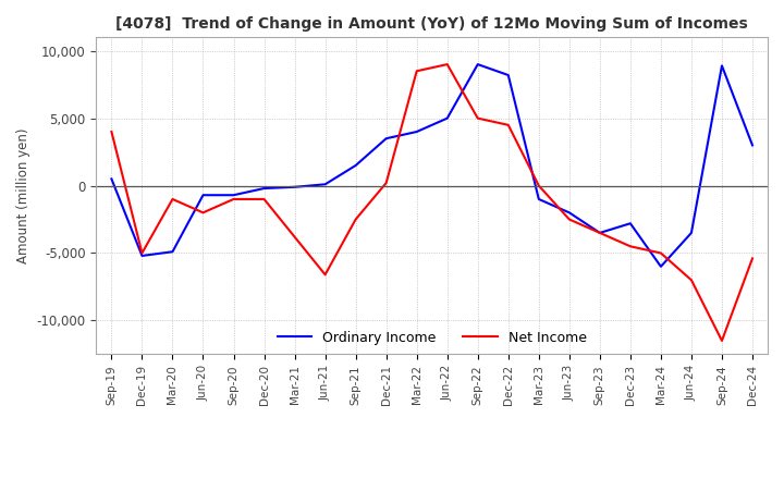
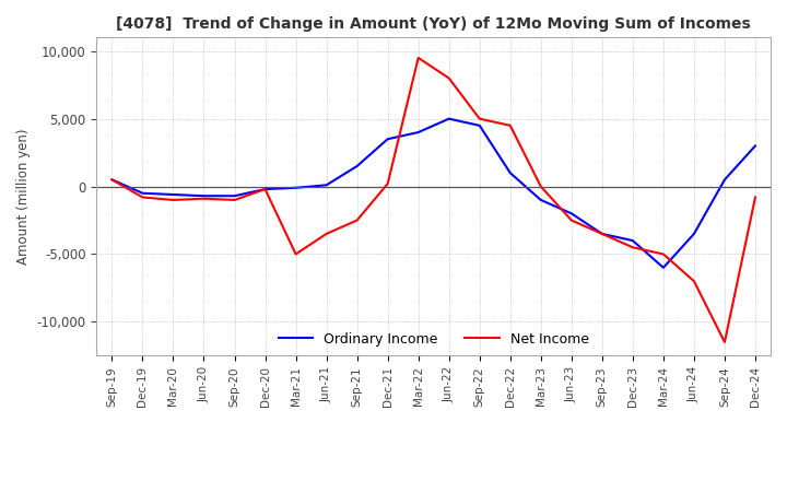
Net Income/Sep-19: 4,000 -> 500
Ordinary Income/Dec-19: -5,200 -> -500
Net Income/Dec-19: -5,000 -> -800
Ordinary Income/Mar-20: -4,900 -> -600
Net Income/Jun-20: -2,000 -> -900
Net Income/Dec-20: -1,000 -> -200
Net Income/Mar-21: -3,800 -> -5,000
Net Income/Jun-21: -6,600 -> -3,500
Net Income/Mar-22: 8,500 -> 9,500
Net Income/Jun-22: 9,000 -> 8,000
Ordinary Income/Sep-22: 9,000 -> 4,500
Ordinary Income/Dec-22: 8,200 -> 1,000
Ordinary Income/Dec-23: -2,800 -> -4,000
Ordinary Income/Sep-24: 8,900 -> 500
Net Income/Dec-24: -5,400 -> -800
